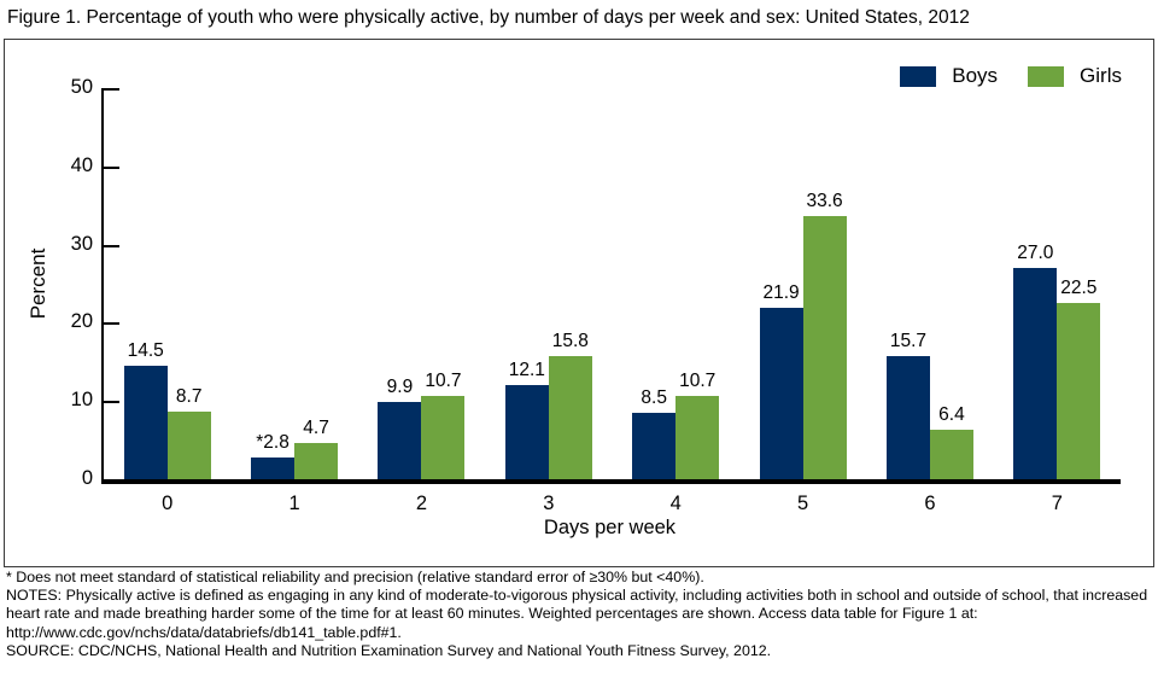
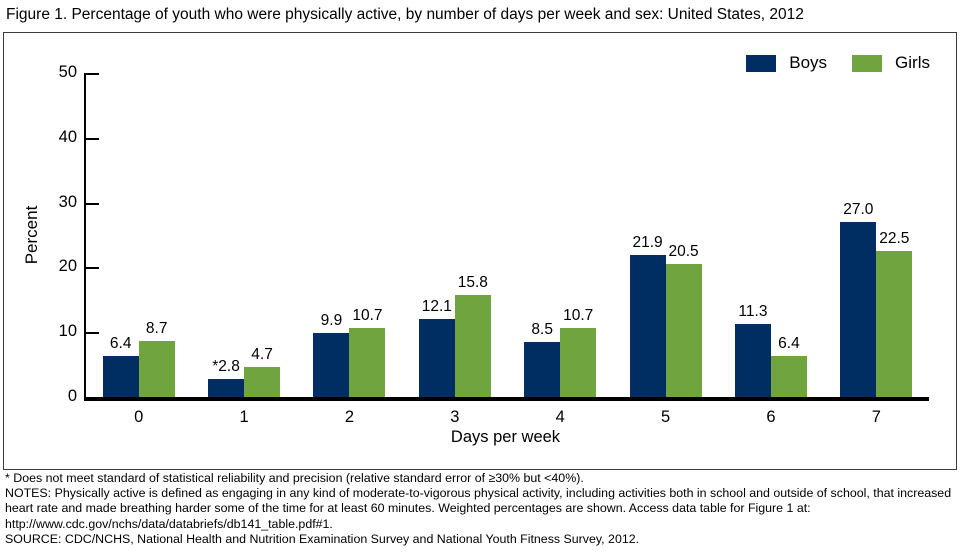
Boys/0: 14.5 -> 6.4
Girls/5: 33.6 -> 20.5
Boys/6: 15.7 -> 11.3
